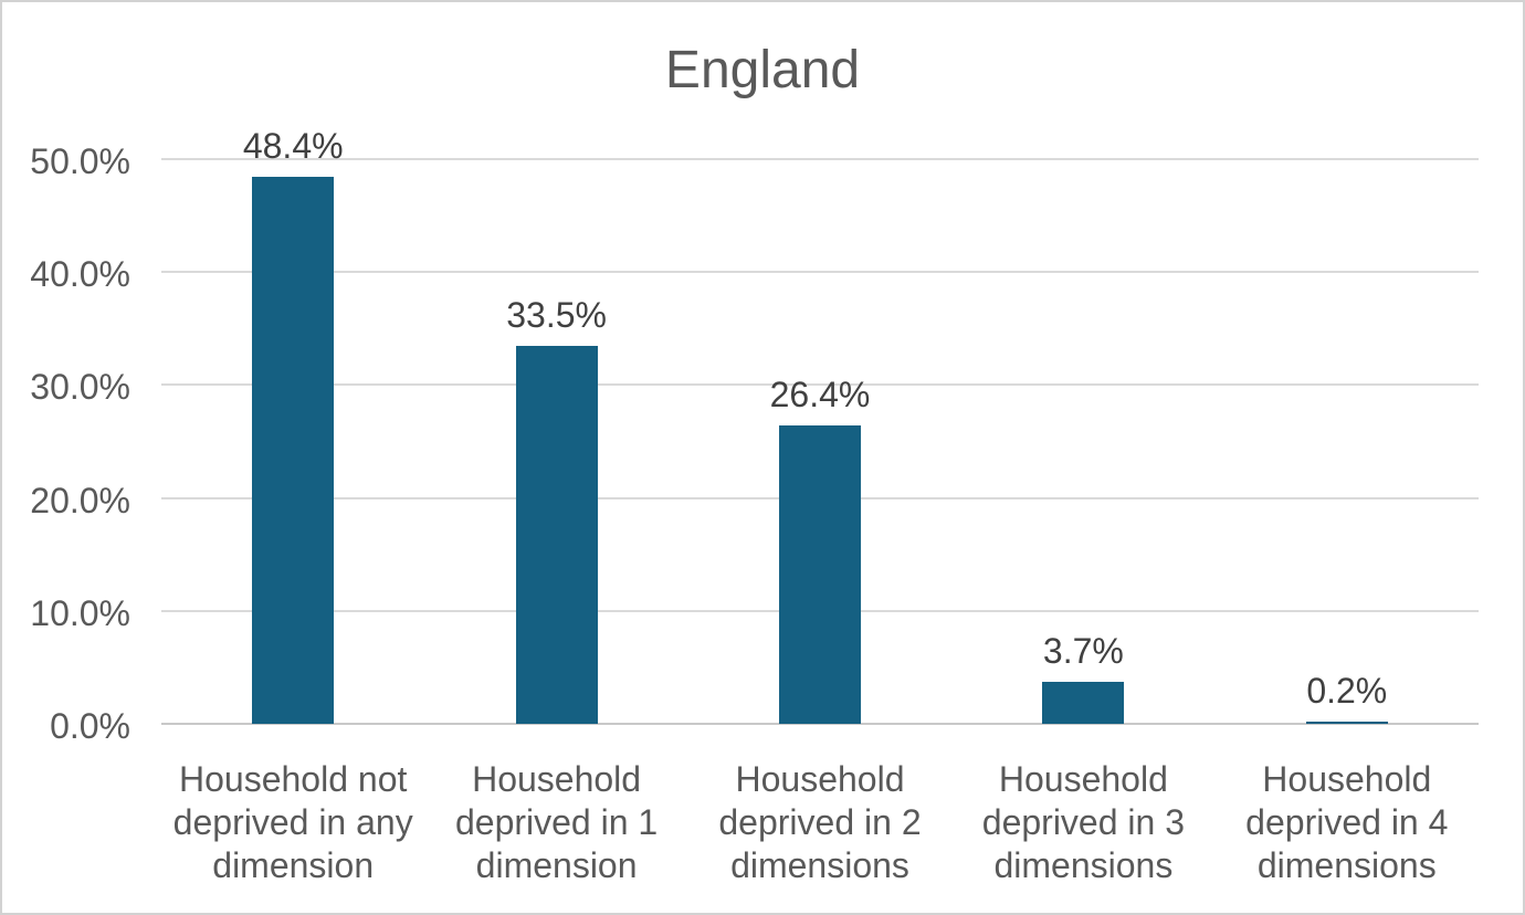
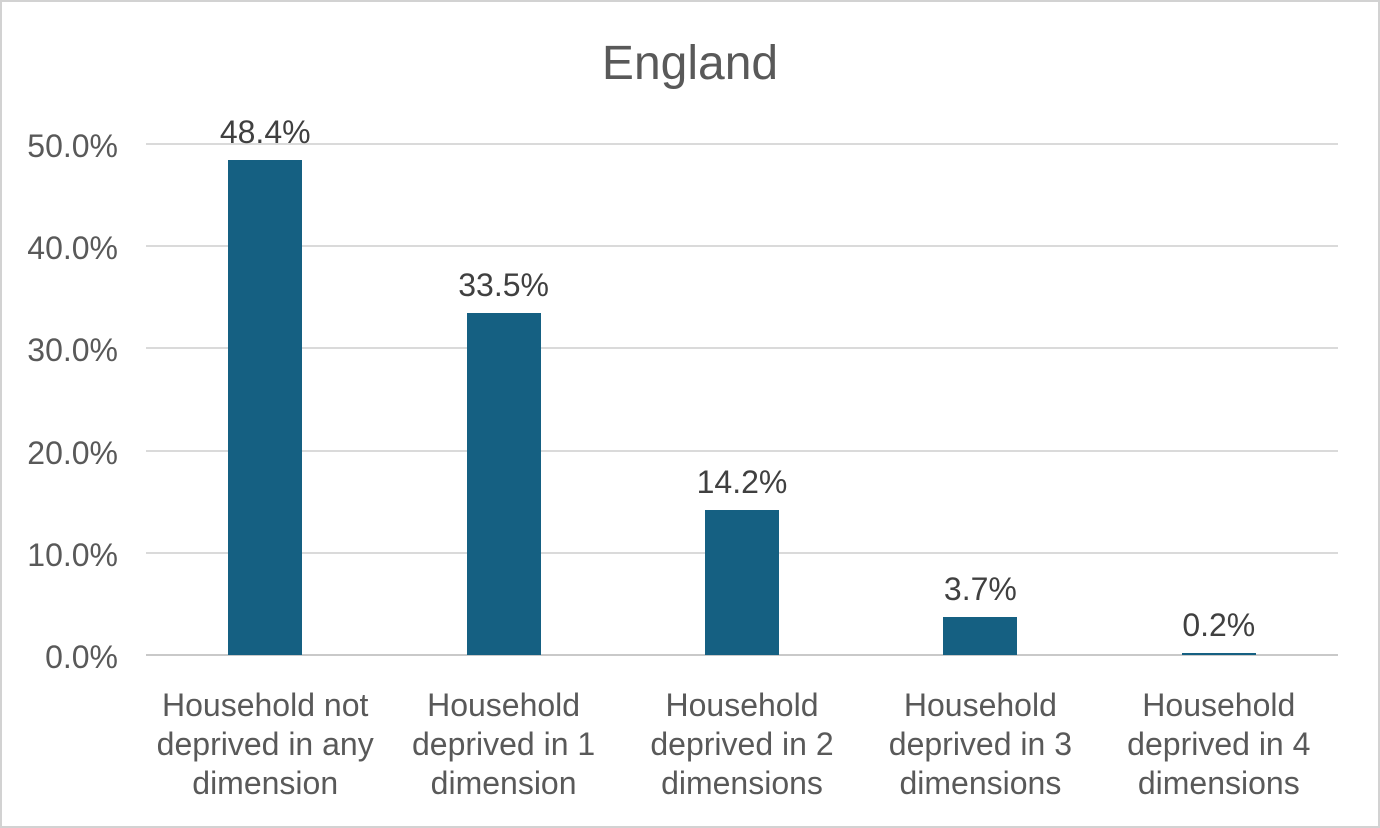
Household deprived in 2 dimensions: 26.4% -> 14.2%
